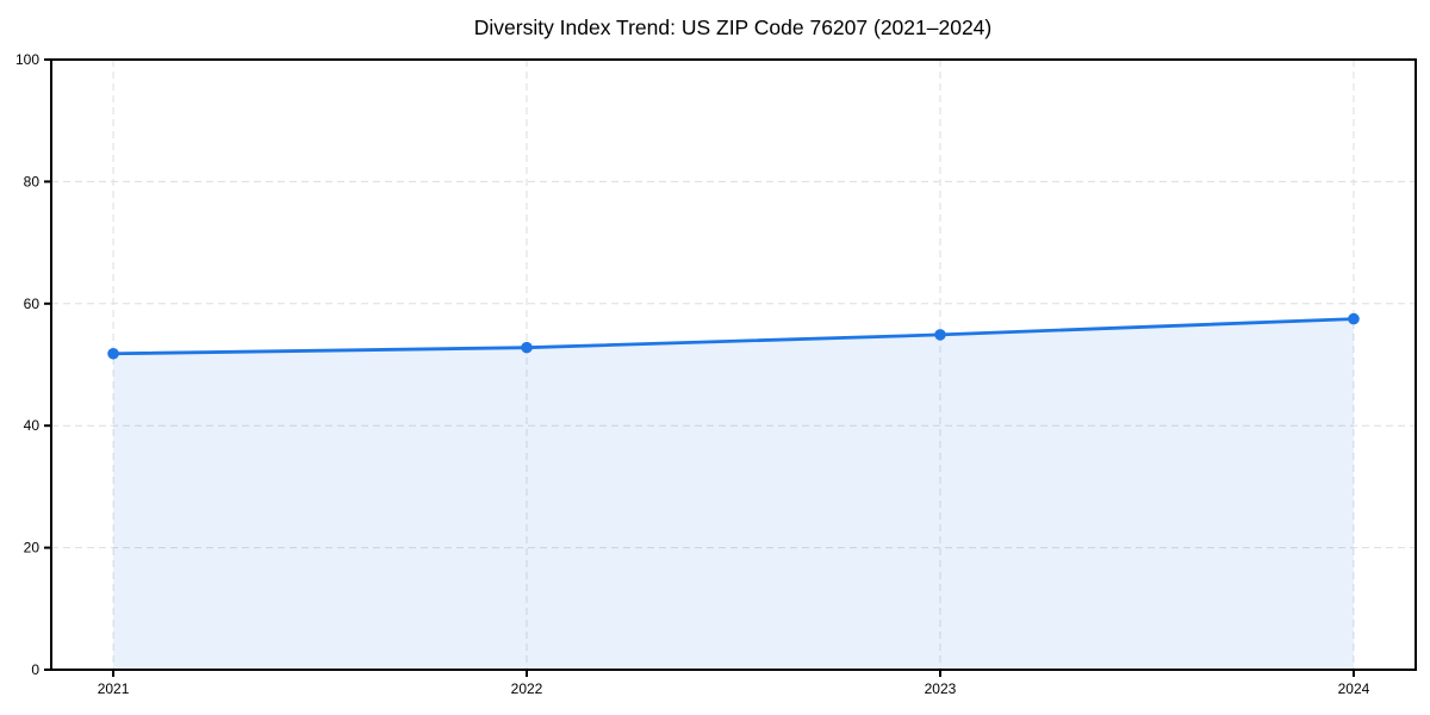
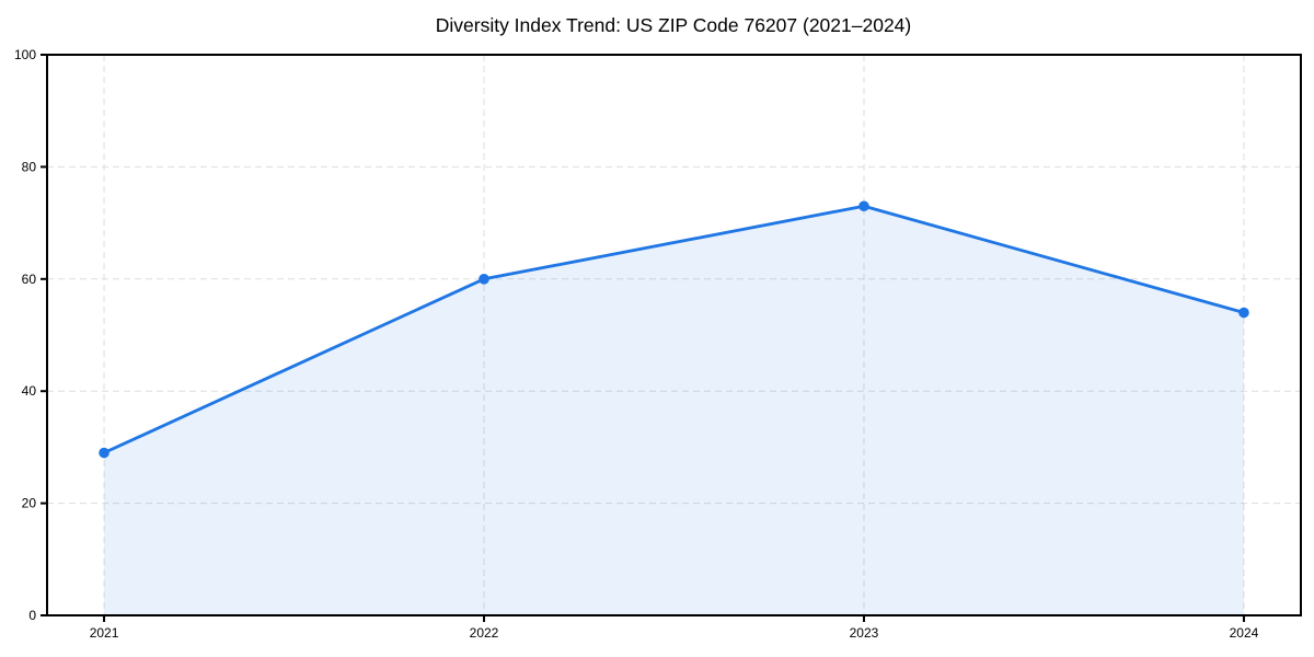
2021: 52 -> 29
2022: 53 -> 60
2023: 55 -> 73
2024: 58 -> 54
